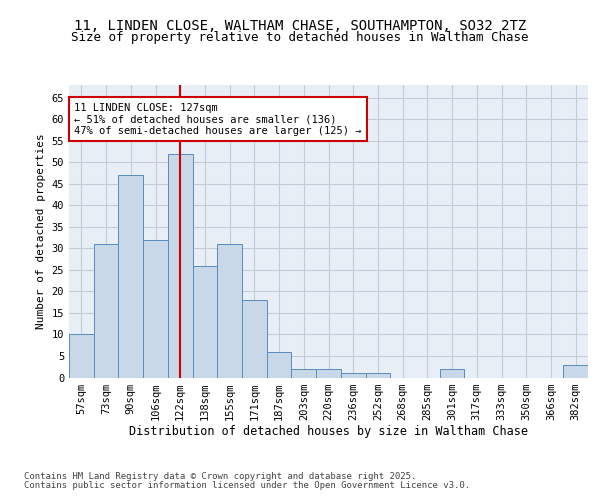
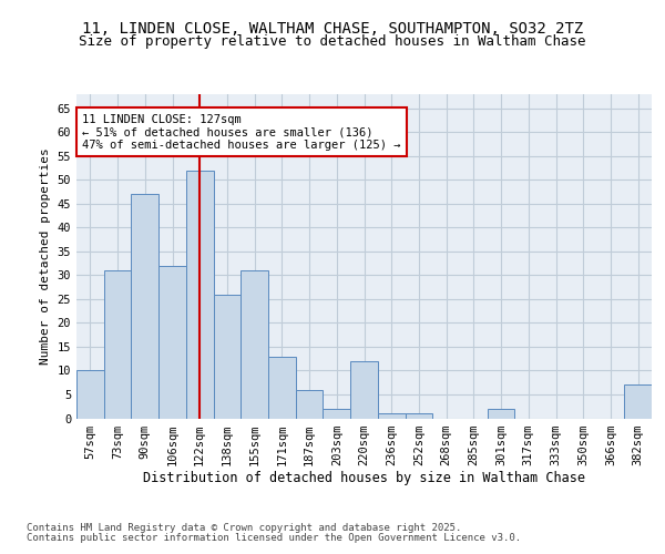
171sqm: 18 -> 13
220sqm: 2 -> 12
382sqm: 3 -> 7
